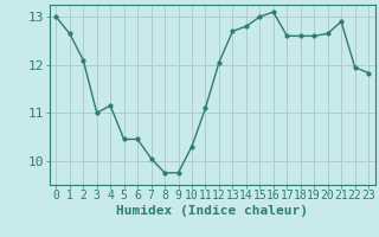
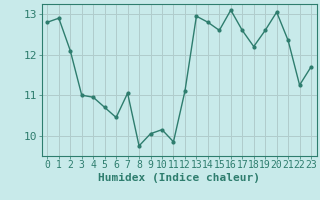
0: 13.00 -> 12.80
1: 12.65 -> 12.90
4: 11.15 -> 10.95
5: 10.45 -> 10.70
7: 10.05 -> 11.05
9: 9.75 -> 10.05
10: 10.30 -> 10.15
11: 11.10 -> 9.85
12: 12.05 -> 11.10
13: 12.70 -> 12.95
15: 13.00 -> 12.60
18: 12.60 -> 12.20
20: 12.65 -> 13.05
21: 12.90 -> 12.35
22: 11.95 -> 11.25
23: 11.83 -> 11.70
